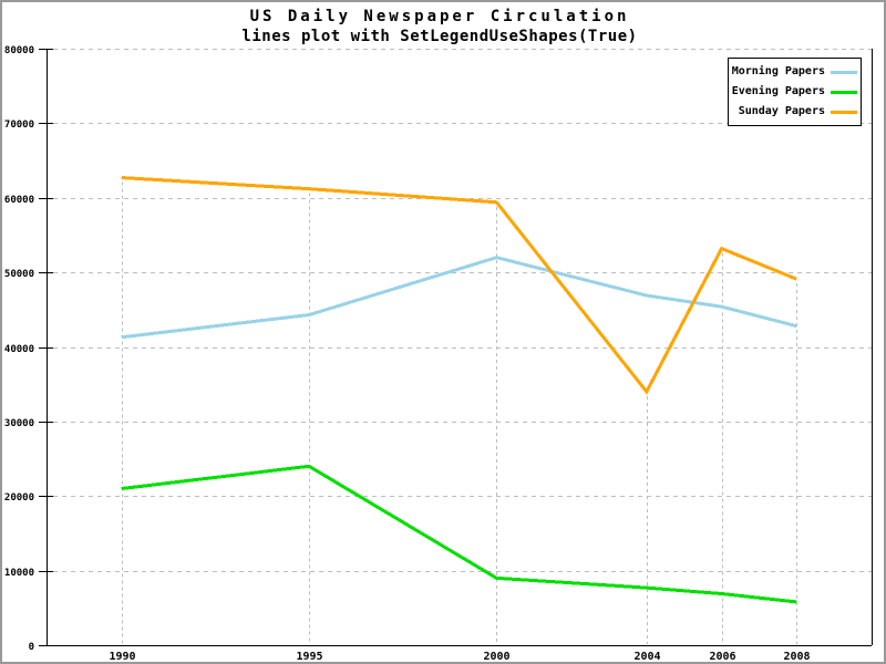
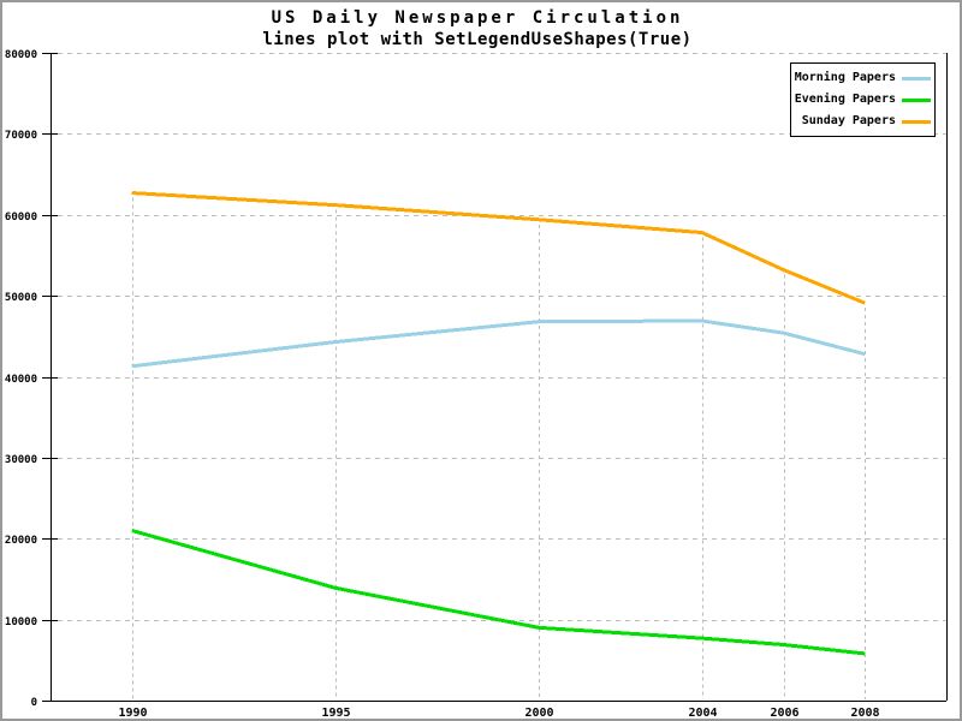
Evening Papers/1995: 24000 -> 14000
Morning Papers/2000: 52000 -> 47000
Sunday Papers/2004: 34000 -> 58000
